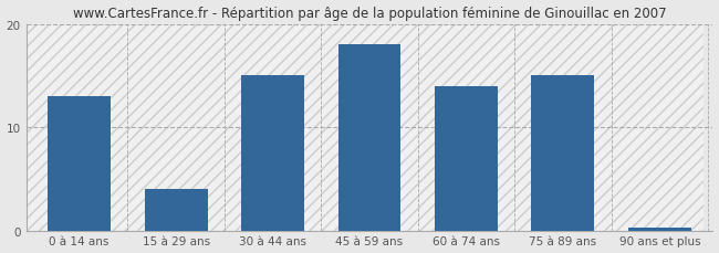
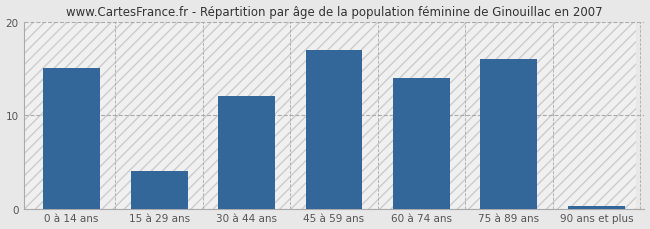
0 à 14 ans: 13.0 -> 15.0
30 à 44 ans: 15.0 -> 12.0
45 à 59 ans: 18.0 -> 17.0
75 à 89 ans: 15.0 -> 16.0
